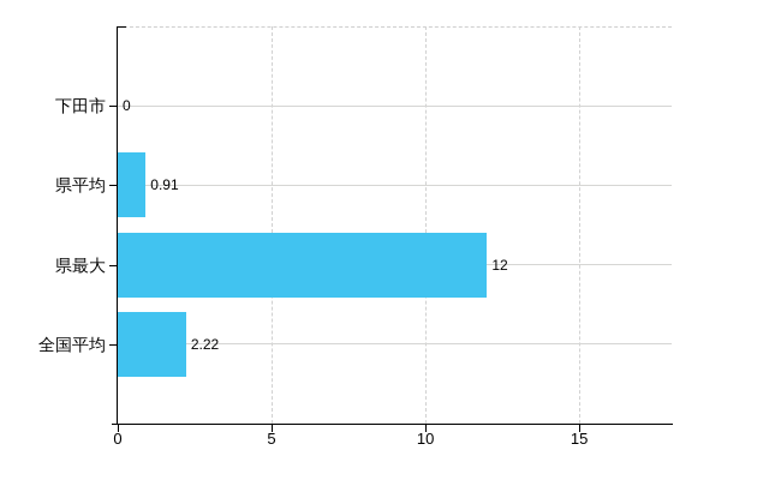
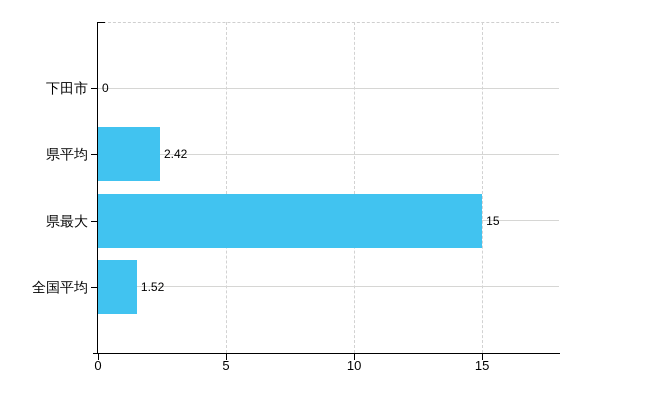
県平均: 0.91 -> 2.42
県最大: 12 -> 15
全国平均: 2.22 -> 1.52
